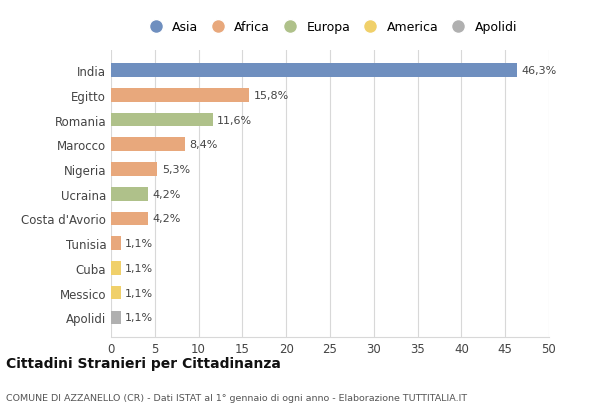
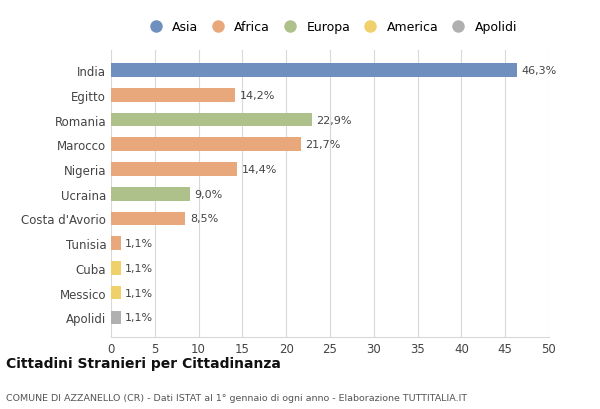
Egitto: 15,8% -> 14,2%
Romania: 11,6% -> 22,9%
Marocco: 8,4% -> 21,7%
Nigeria: 5,3% -> 14,4%
Ucraina: 4,2% -> 9,0%
Costa d'Avorio: 4,2% -> 8,5%
